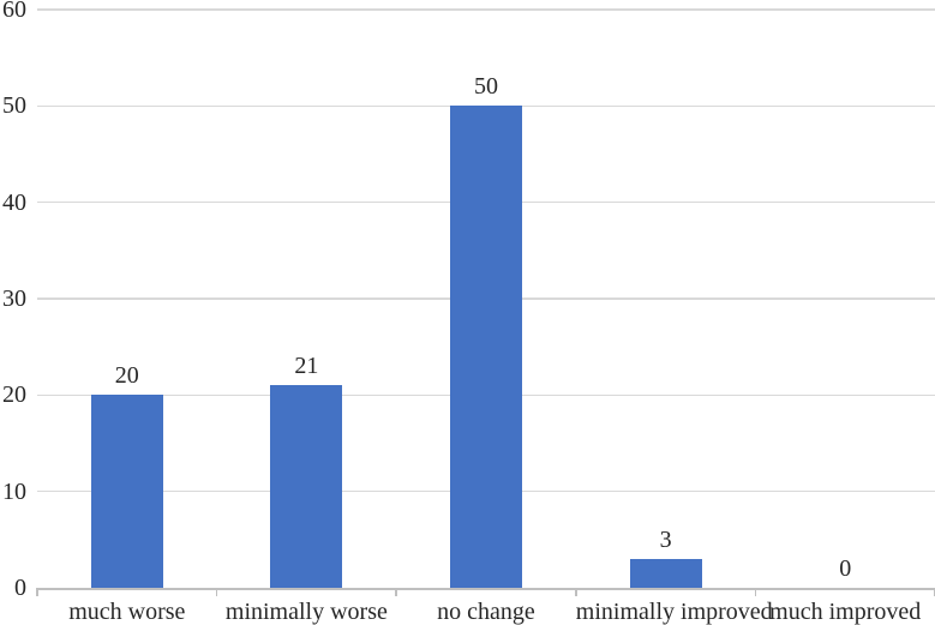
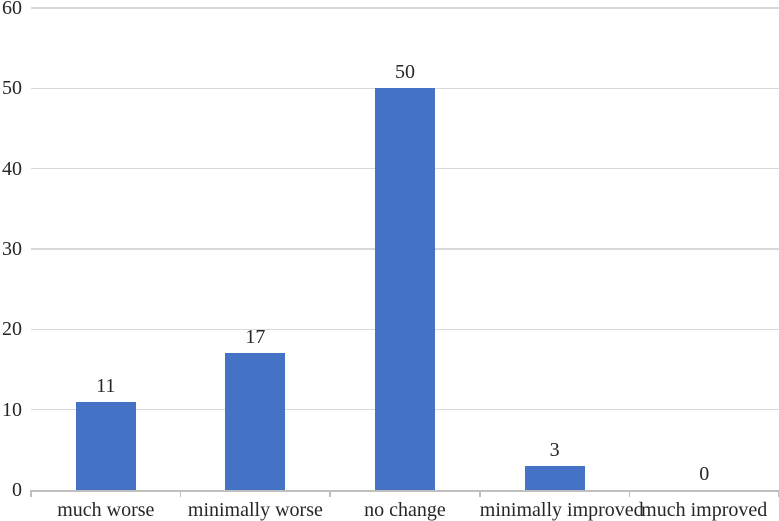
much worse: 20 -> 11
minimally worse: 21 -> 17
